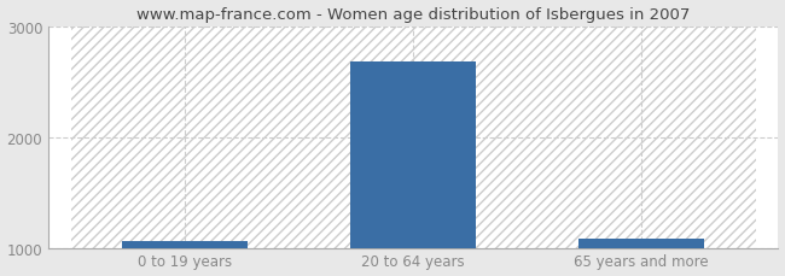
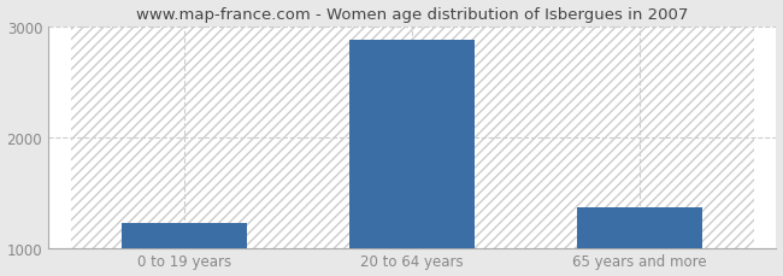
0 to 19 years: 1060 -> 1220
20 to 64 years: 2680 -> 2880
65 years and more: 1080 -> 1360
